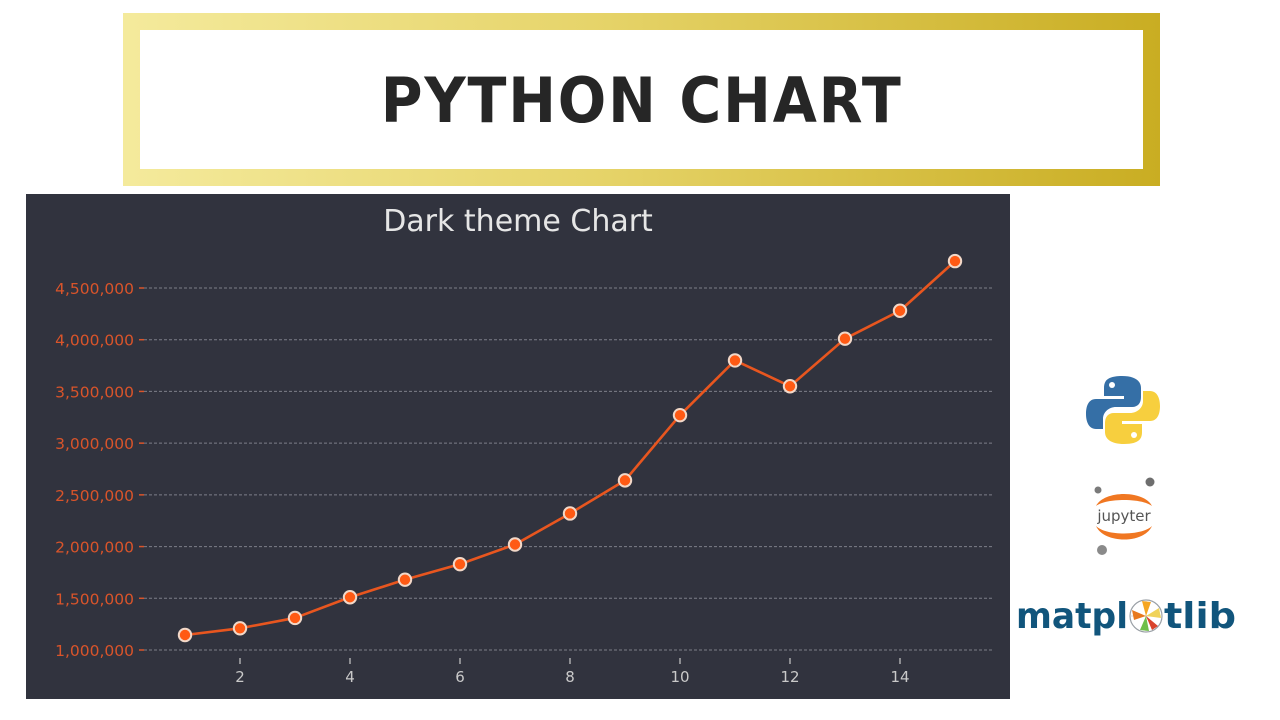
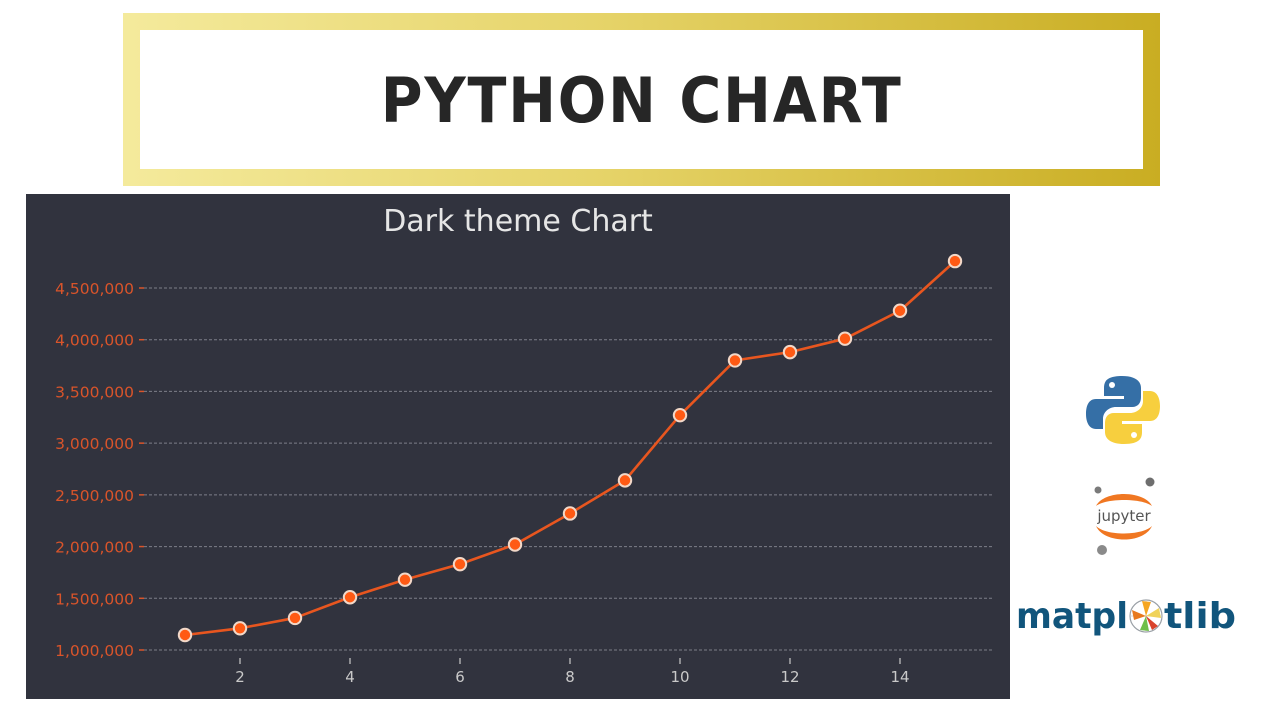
12: 3550000 -> 3880000
